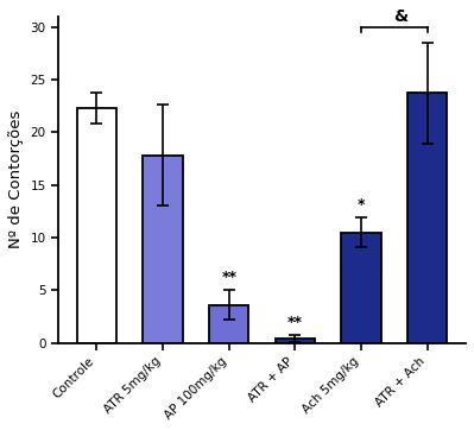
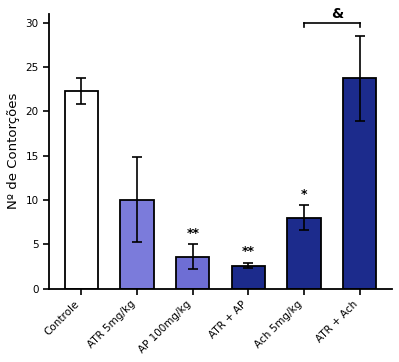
ATR 5mg/kg: 17.8 -> 10.0
ATR + AP: 0.4 -> 2.6
Ach 5mg/kg: 10.5 -> 8.0
